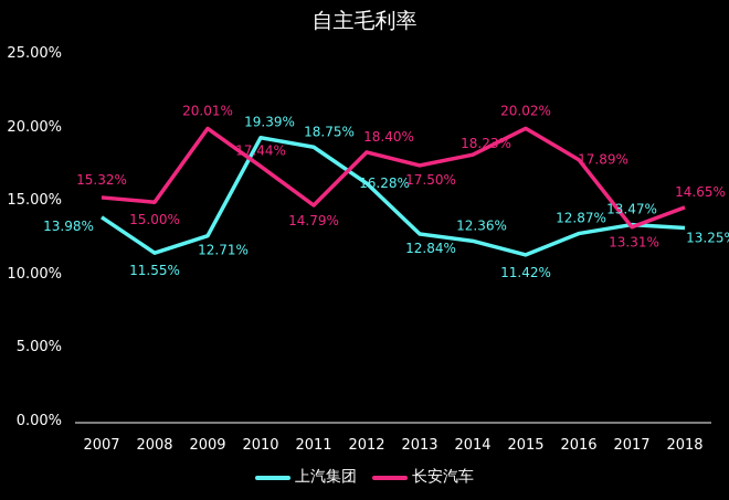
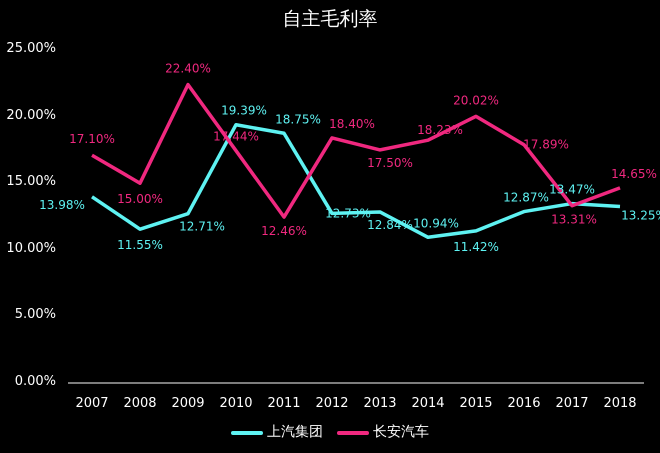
长安汽车/2007: 15.32% -> 17.10%
长安汽车/2009: 20.01% -> 22.40%
长安汽车/2011: 14.79% -> 12.46%
上汽集团/2012: 16.28% -> 12.73%
上汽集团/2014: 12.36% -> 10.94%
